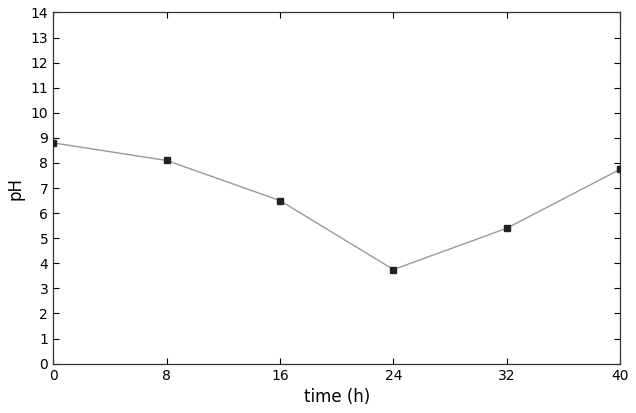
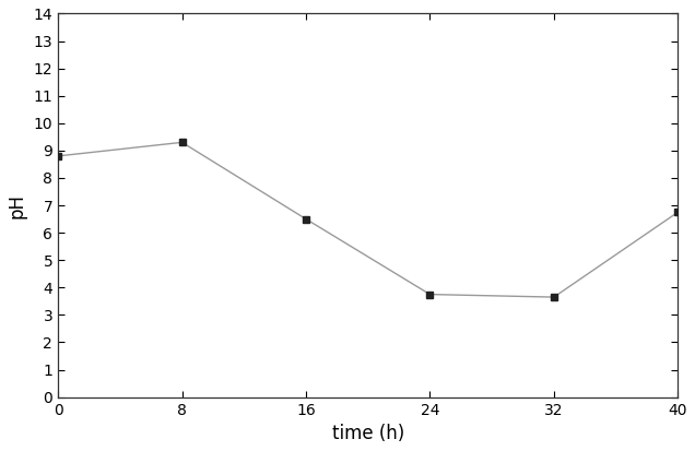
8: 8.10 -> 9.30
32: 5.40 -> 3.65
40: 7.75 -> 6.75
